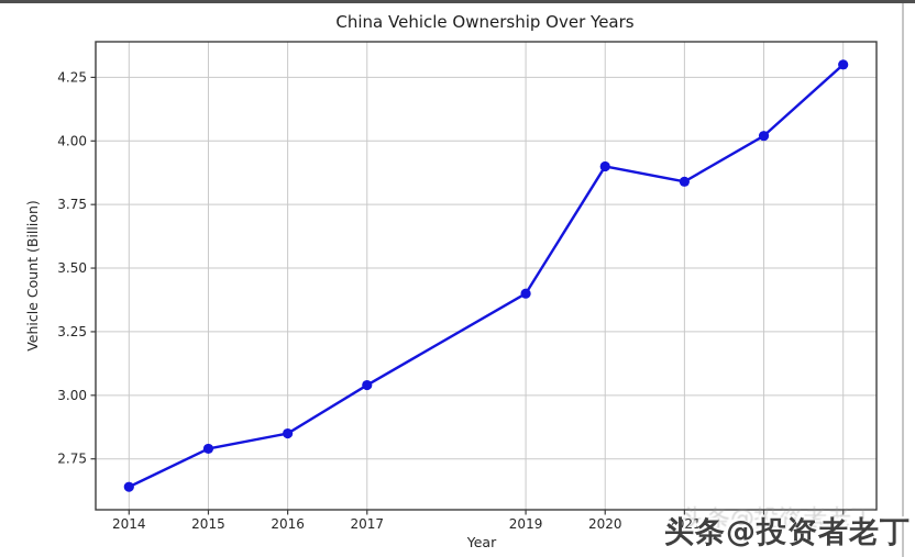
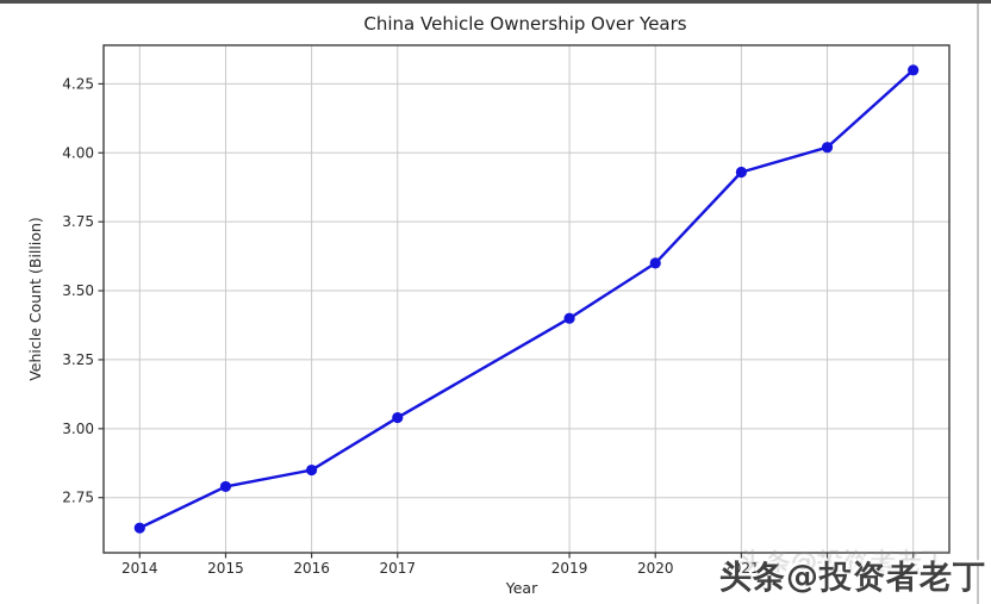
2020: 3.90 -> 3.60
2021: 3.84 -> 3.93
